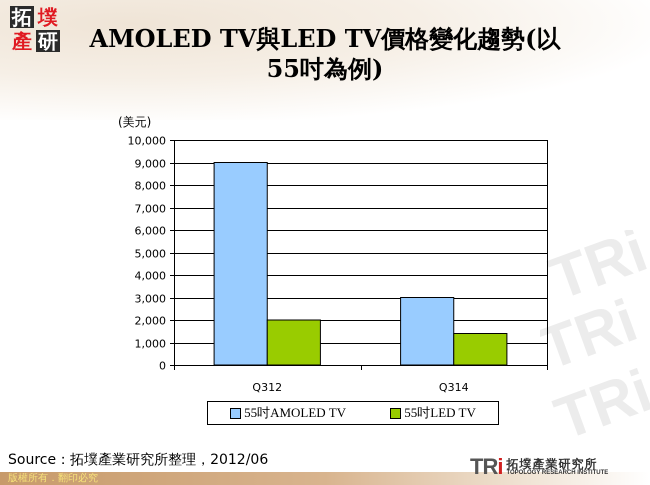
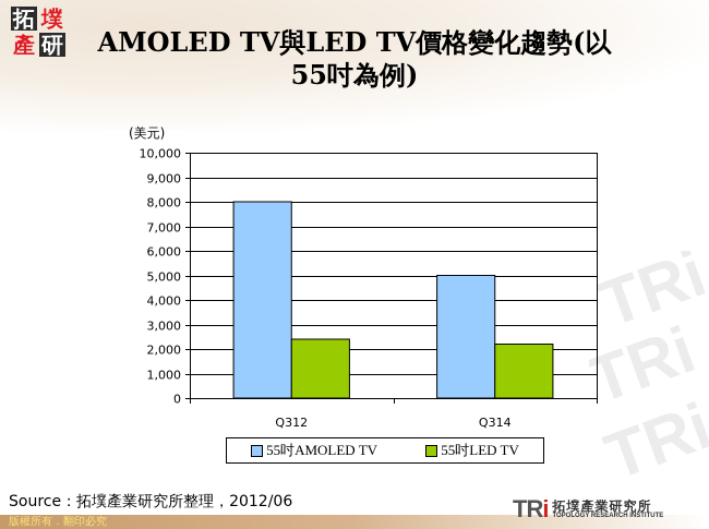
55吋AMOLED TV/Q312: 9000 -> 8000
55吋LED TV/Q312: 2000 -> 2400
55吋AMOLED TV/Q314: 3000 -> 5000
55吋LED TV/Q314: 1400 -> 2200
